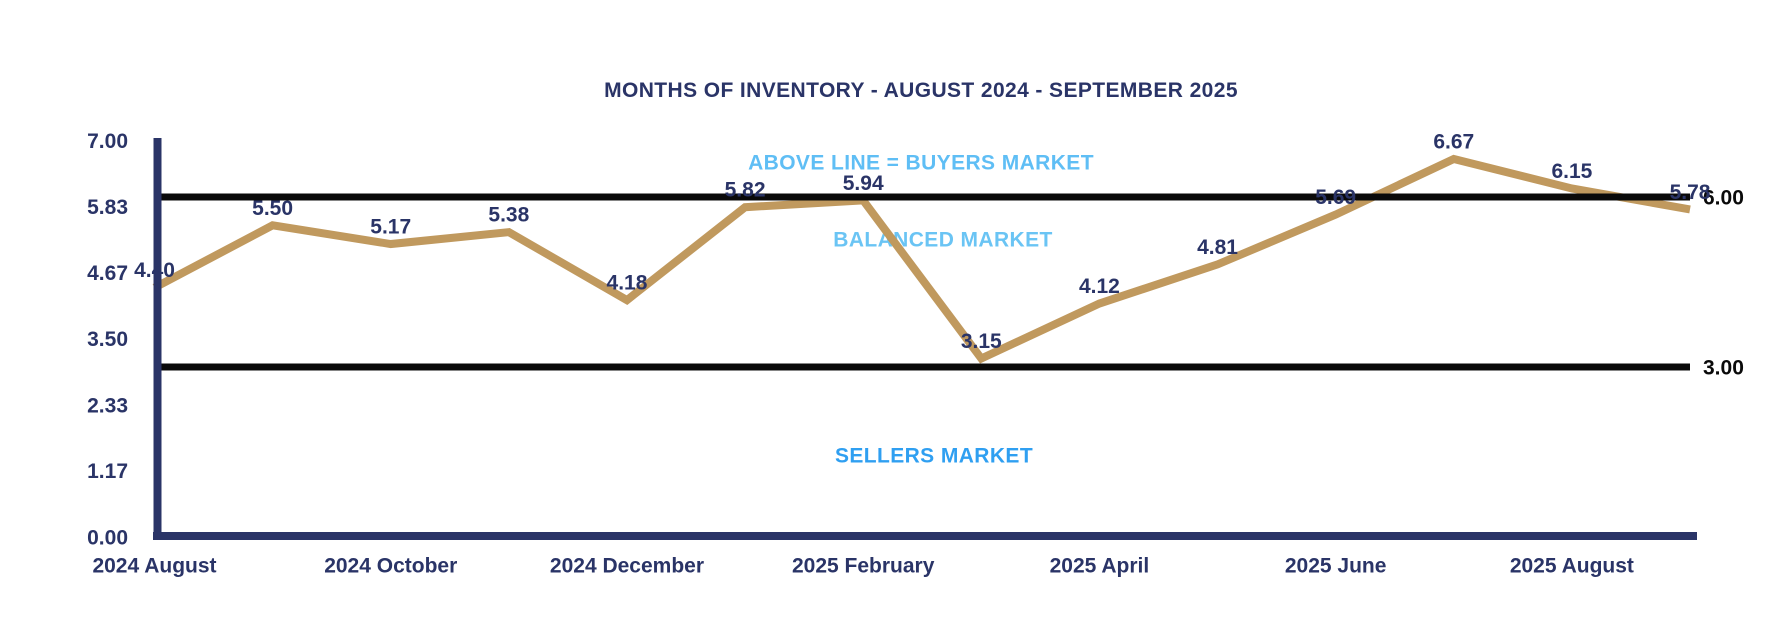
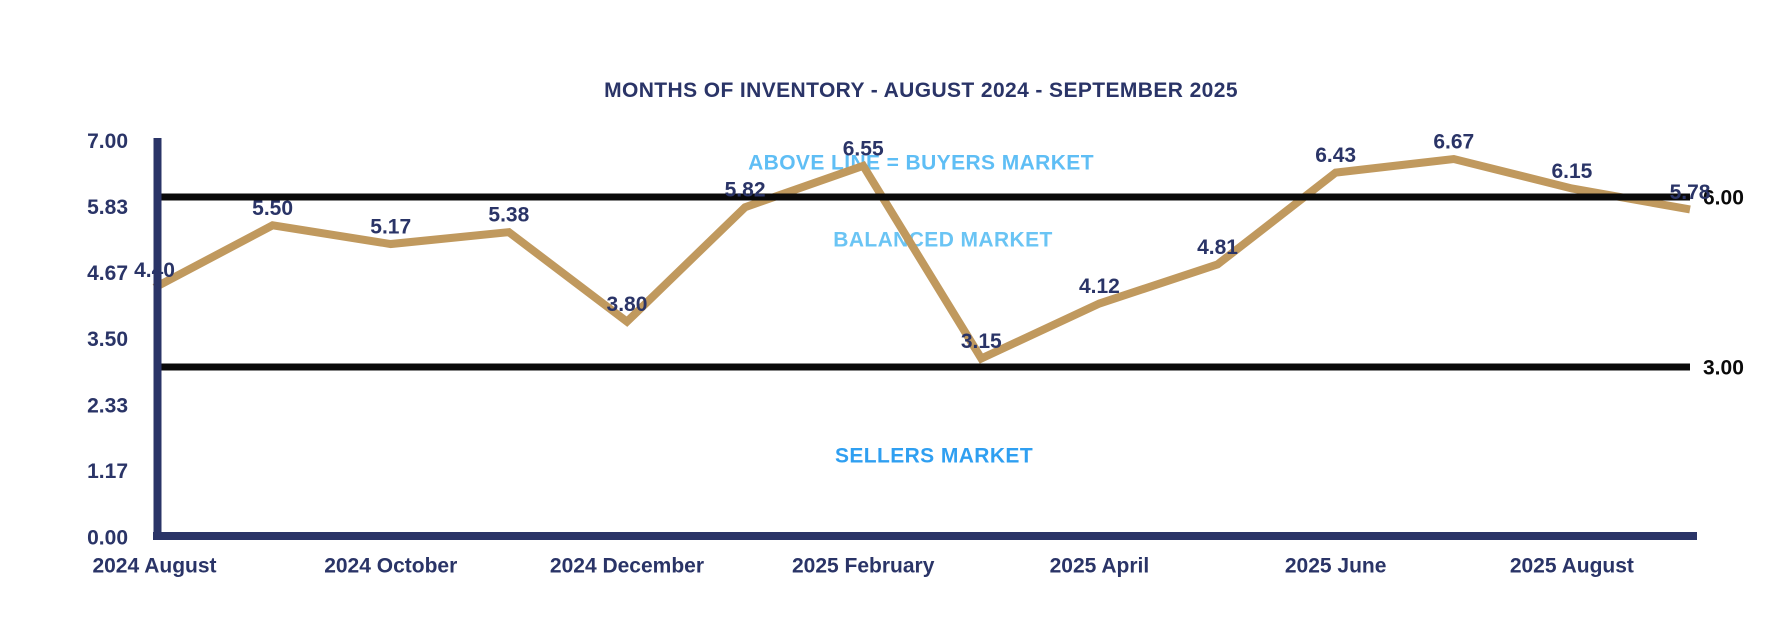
2024 December: 4.18 -> 3.80
2025 February: 5.94 -> 6.55
2025 June: 5.69 -> 6.43
